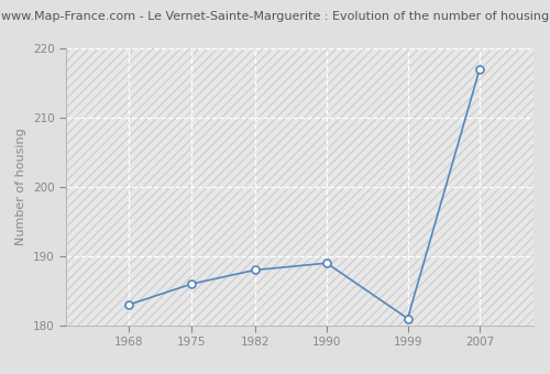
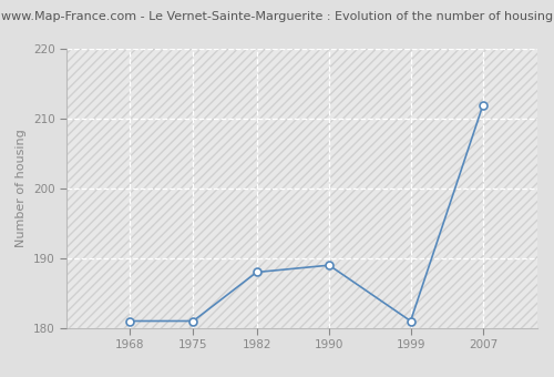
1968: 183 -> 181
1975: 186 -> 181
2007: 217 -> 212
